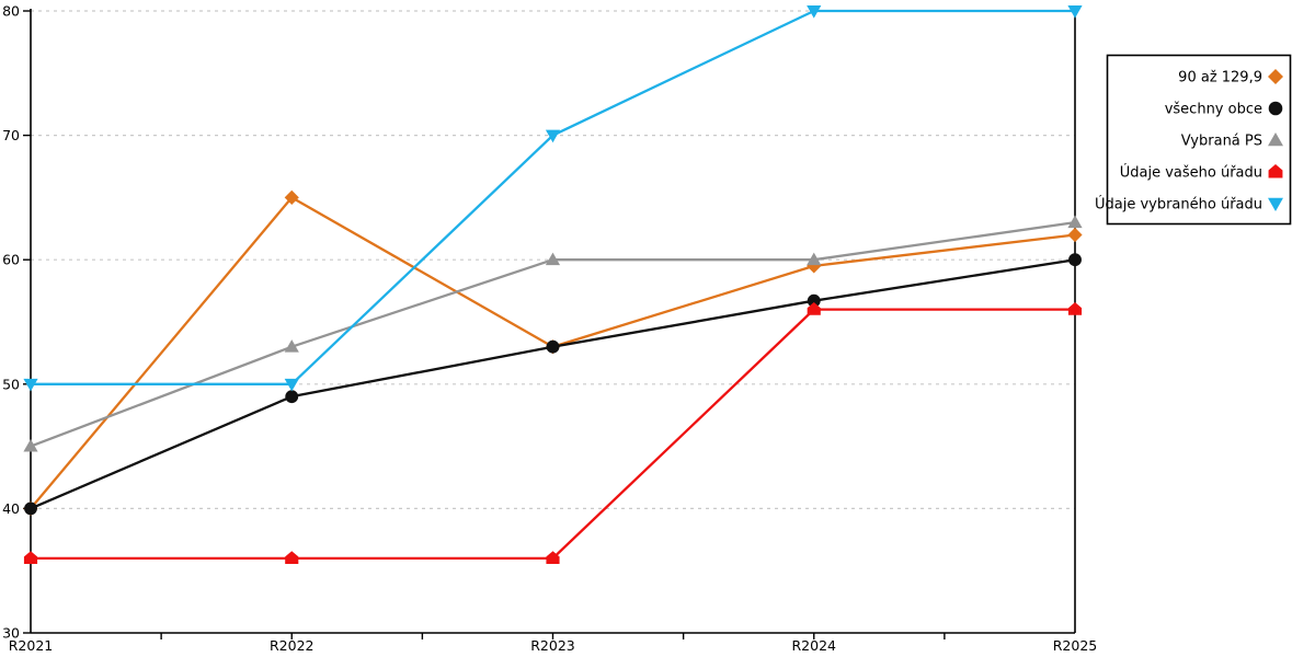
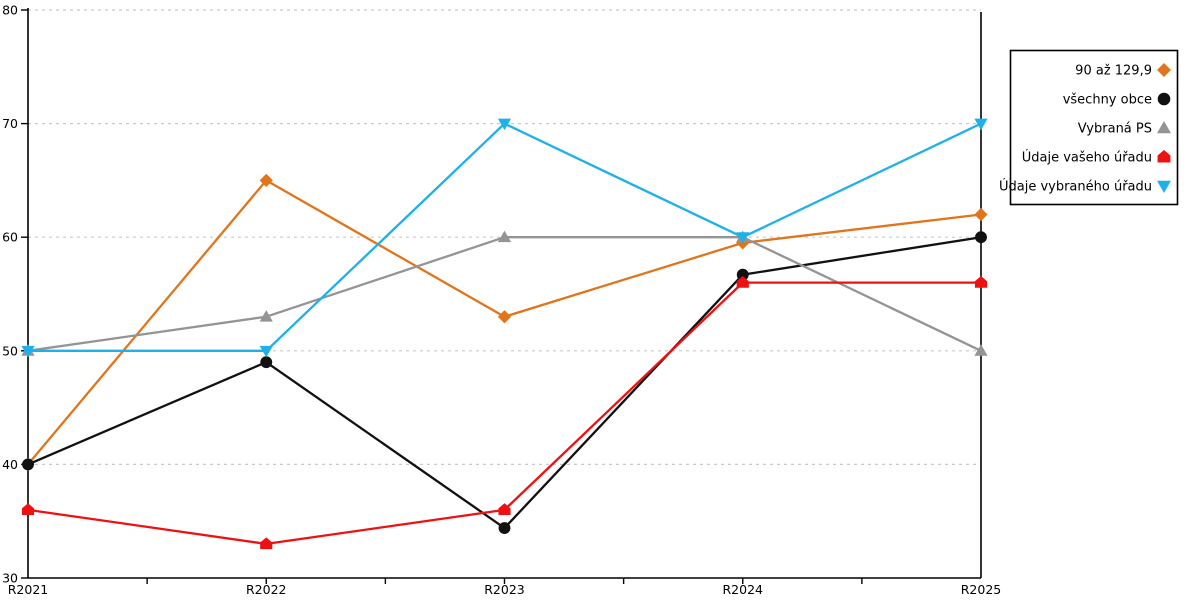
Vybraná PS/R2021: 45 -> 50
Údaje vašeho úřadu/R2022: 36 -> 33
všechny obce/R2023: 53.0 -> 34.4
Údaje vybraného úřadu/R2024: 80 -> 60
Vybraná PS/R2025: 63 -> 50
Údaje vybraného úřadu/R2025: 80 -> 70
